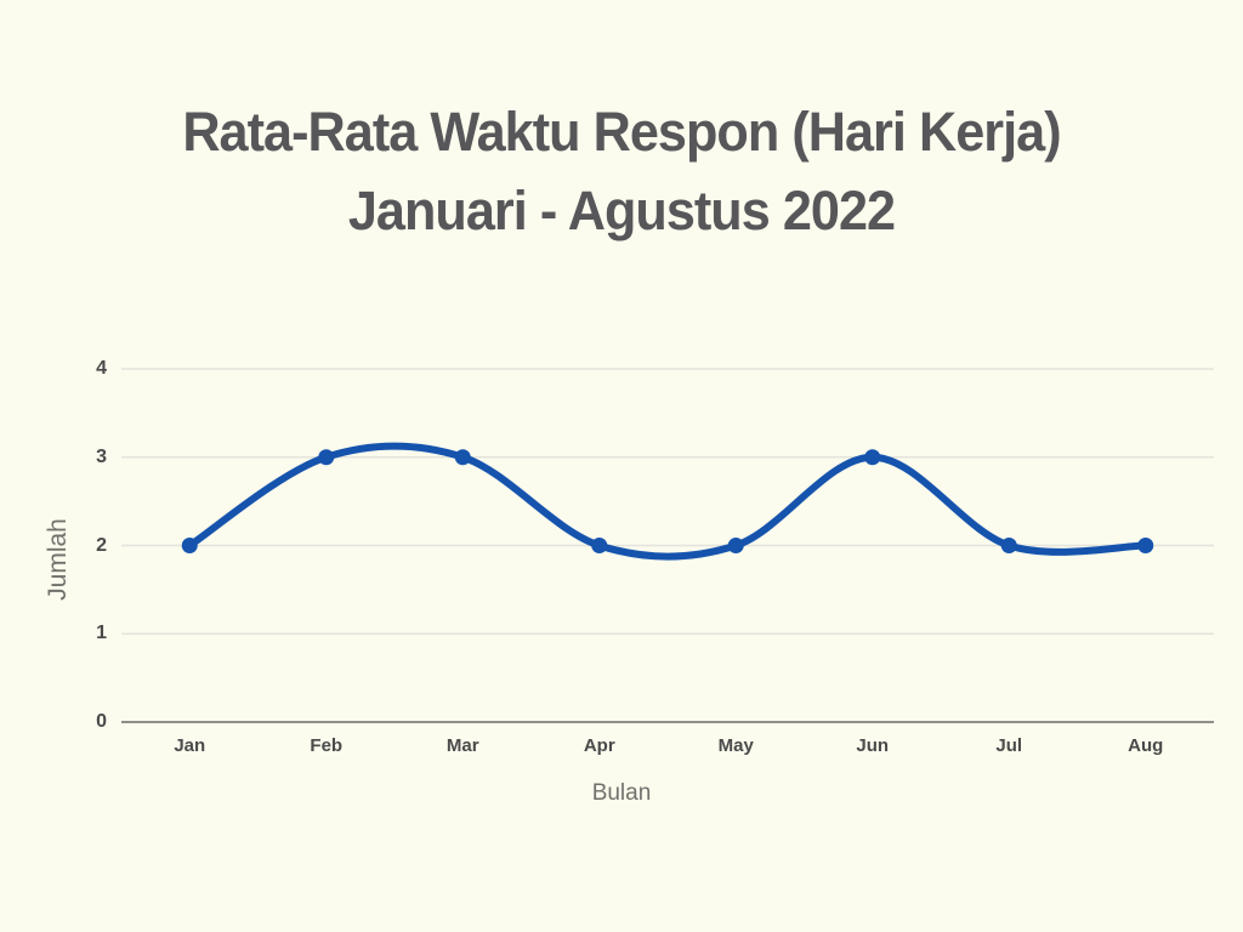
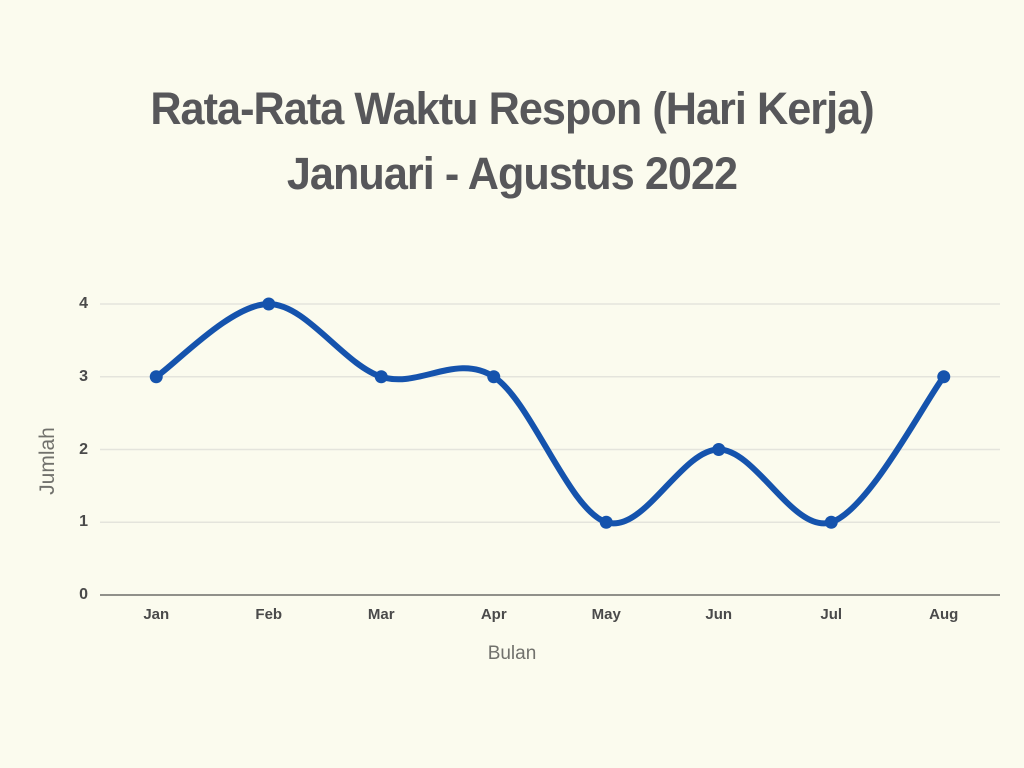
Jan: 2 -> 3
Feb: 3 -> 4
Apr: 2 -> 3
May: 2 -> 1
Jun: 3 -> 2
Jul: 2 -> 1
Aug: 2 -> 3
